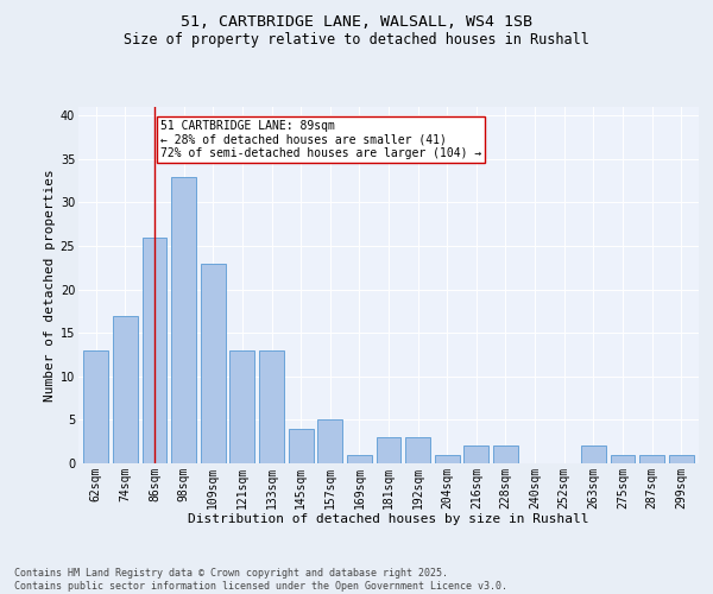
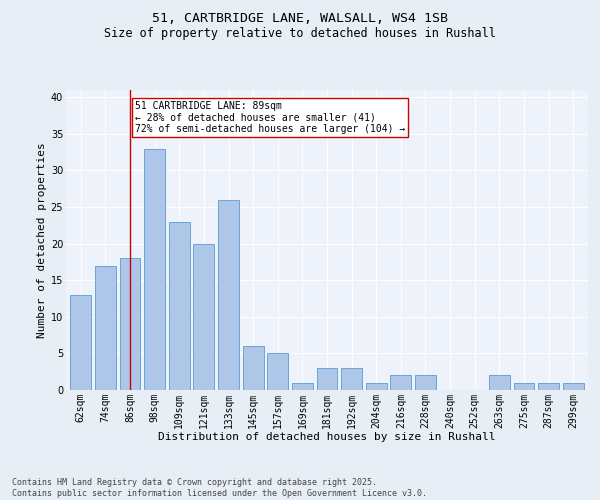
86sqm: 26 -> 18
121sqm: 13 -> 20
133sqm: 13 -> 26
145sqm: 4 -> 6
